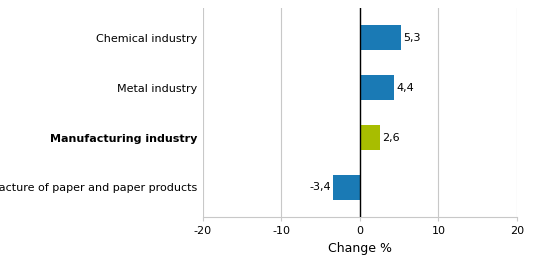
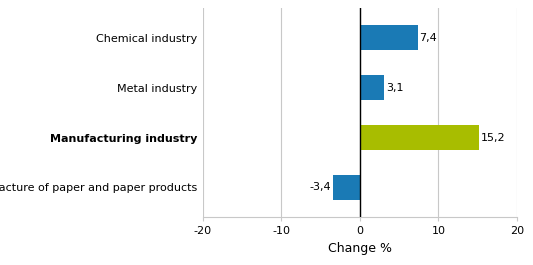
Chemical industry: 5,3 -> 7,4
Metal industry: 4,4 -> 3,1
Manufacturing industry: 2,6 -> 15,2
